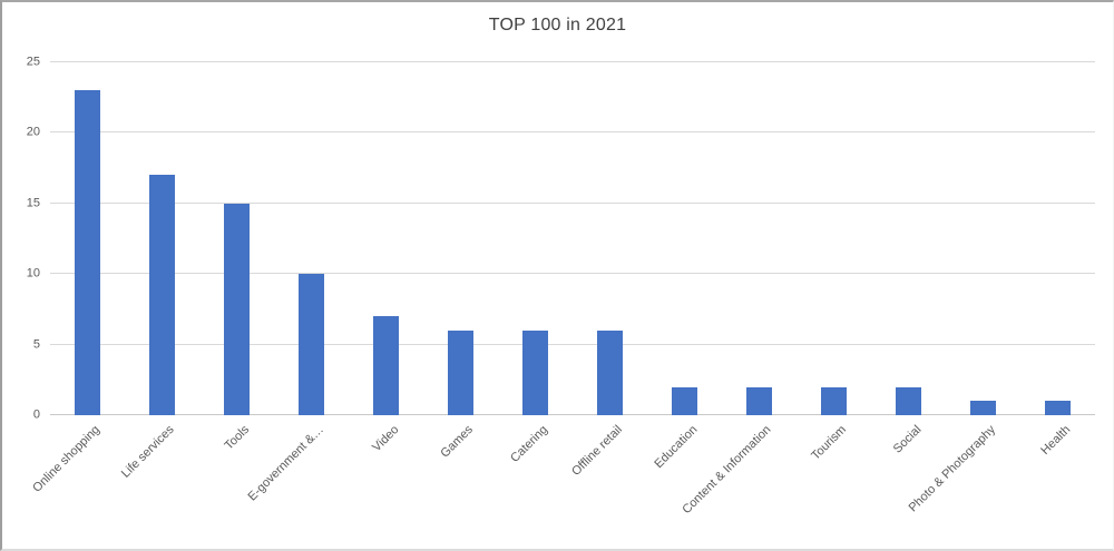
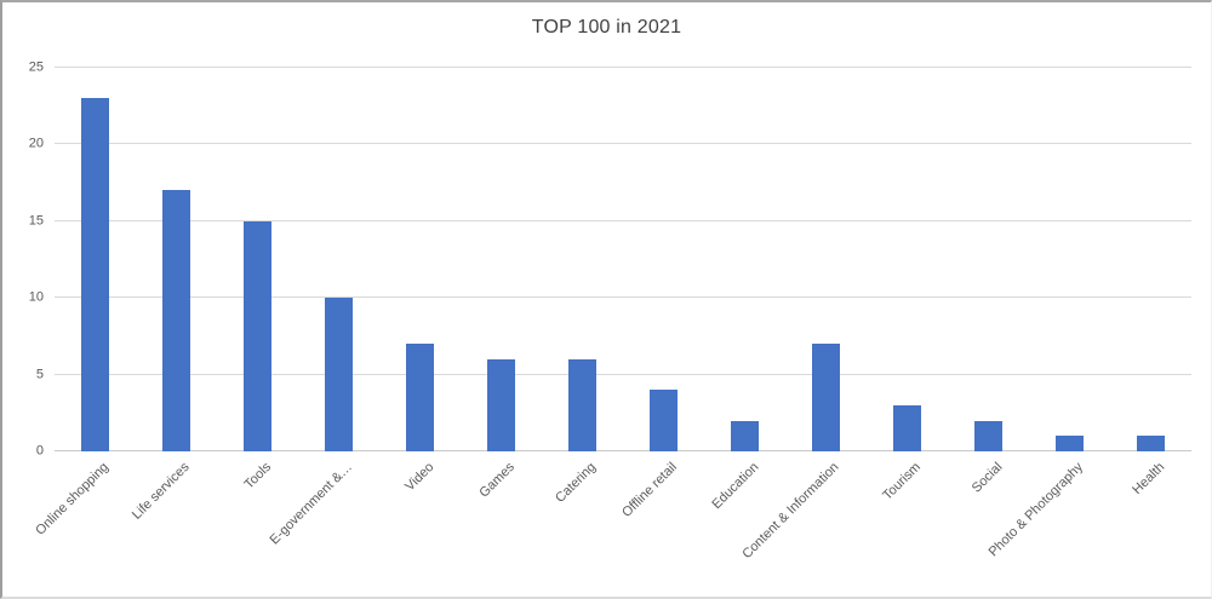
Offline retail: 6 -> 4
Content & Information: 2 -> 7
Tourism: 2 -> 3
